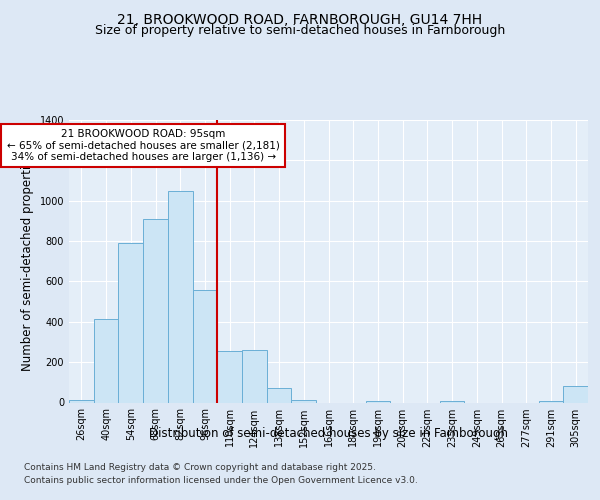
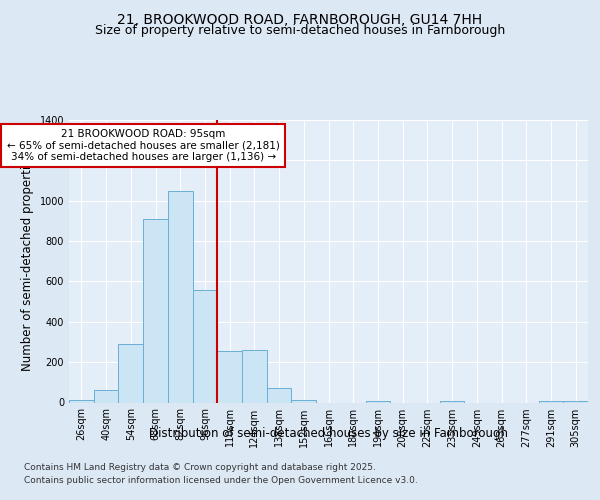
40sqm: 415 -> 60
54sqm: 790 -> 290
305sqm: 80 -> 5
